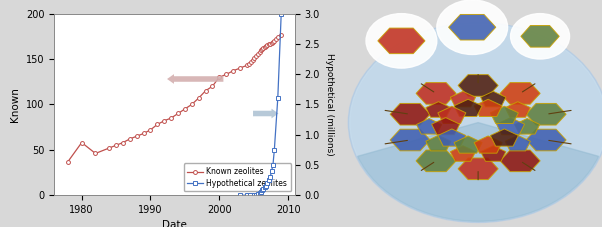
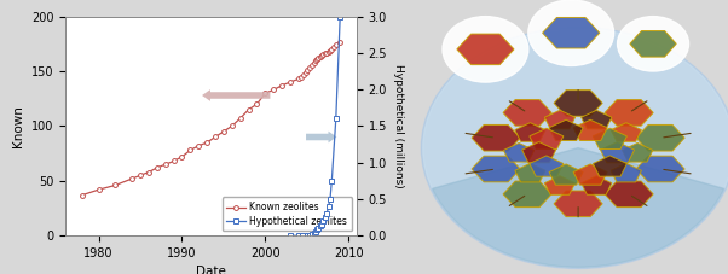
Known zeolites/1980: 58 -> 42
